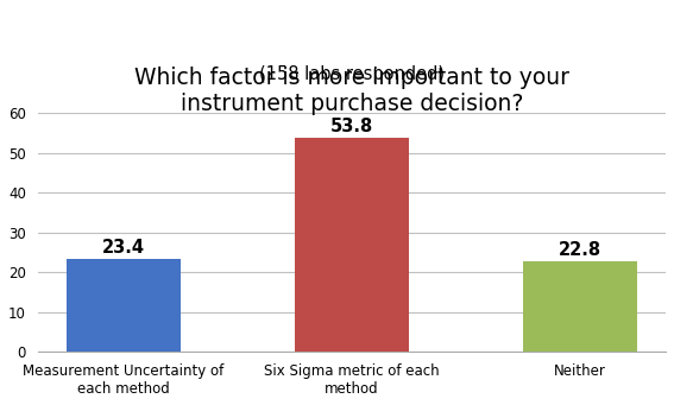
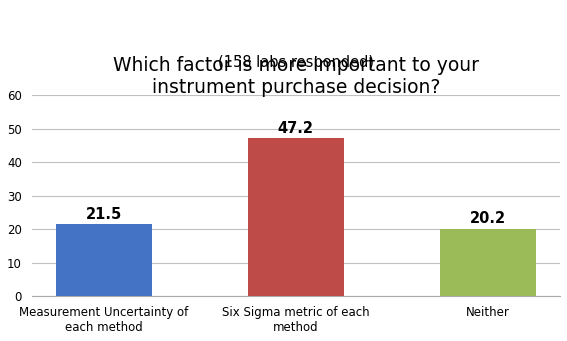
Measurement Uncertainty of each method: 23.4 -> 21.5
Six Sigma metric of each method: 53.8 -> 47.2
Neither: 22.8 -> 20.2
